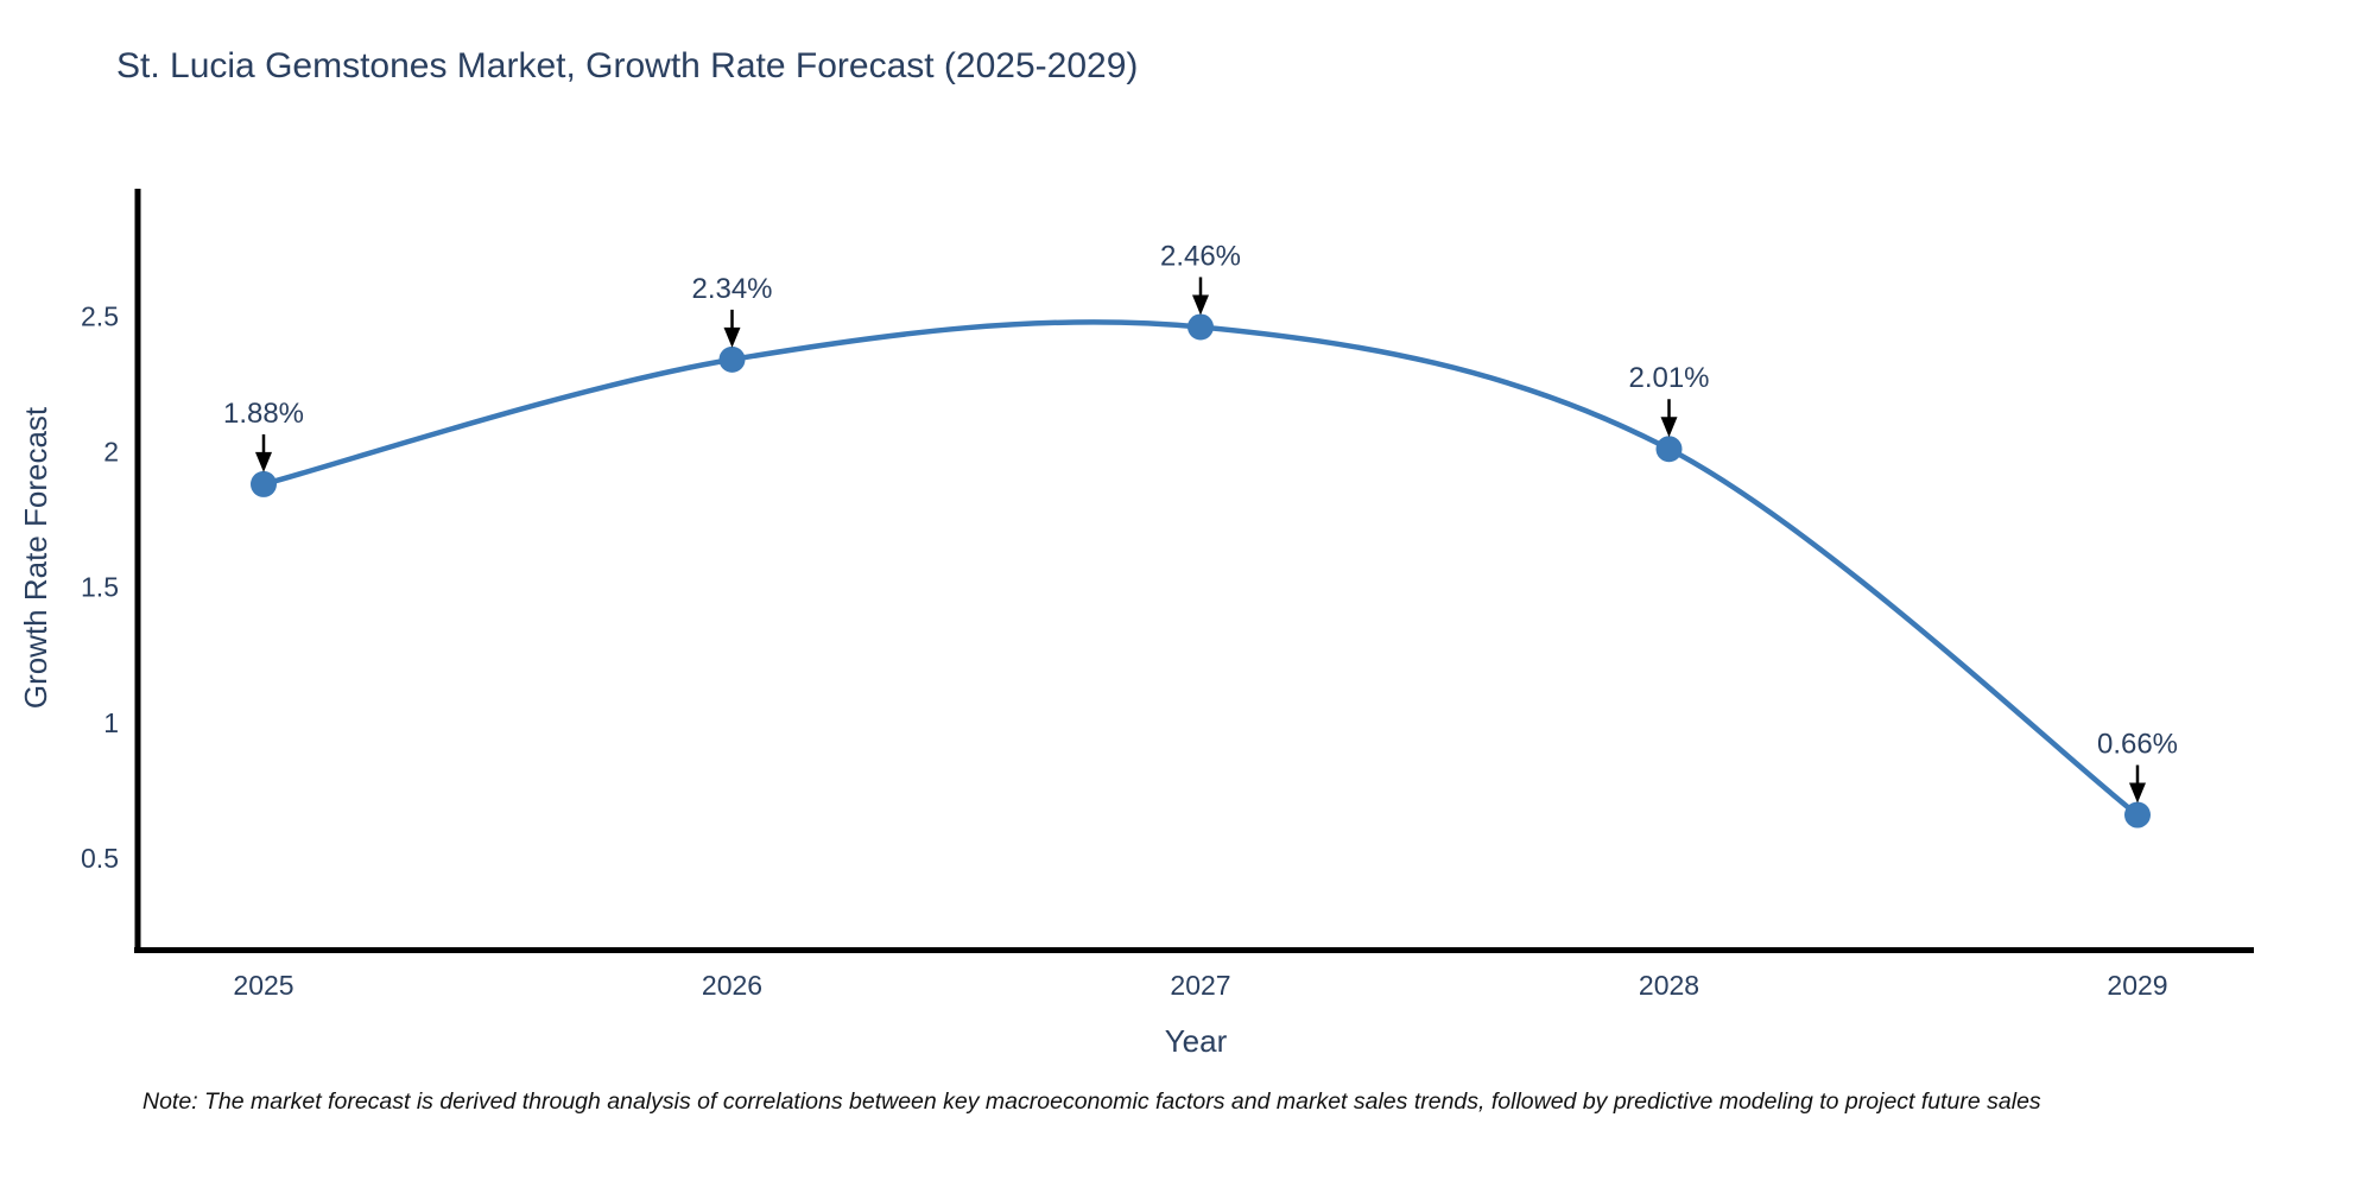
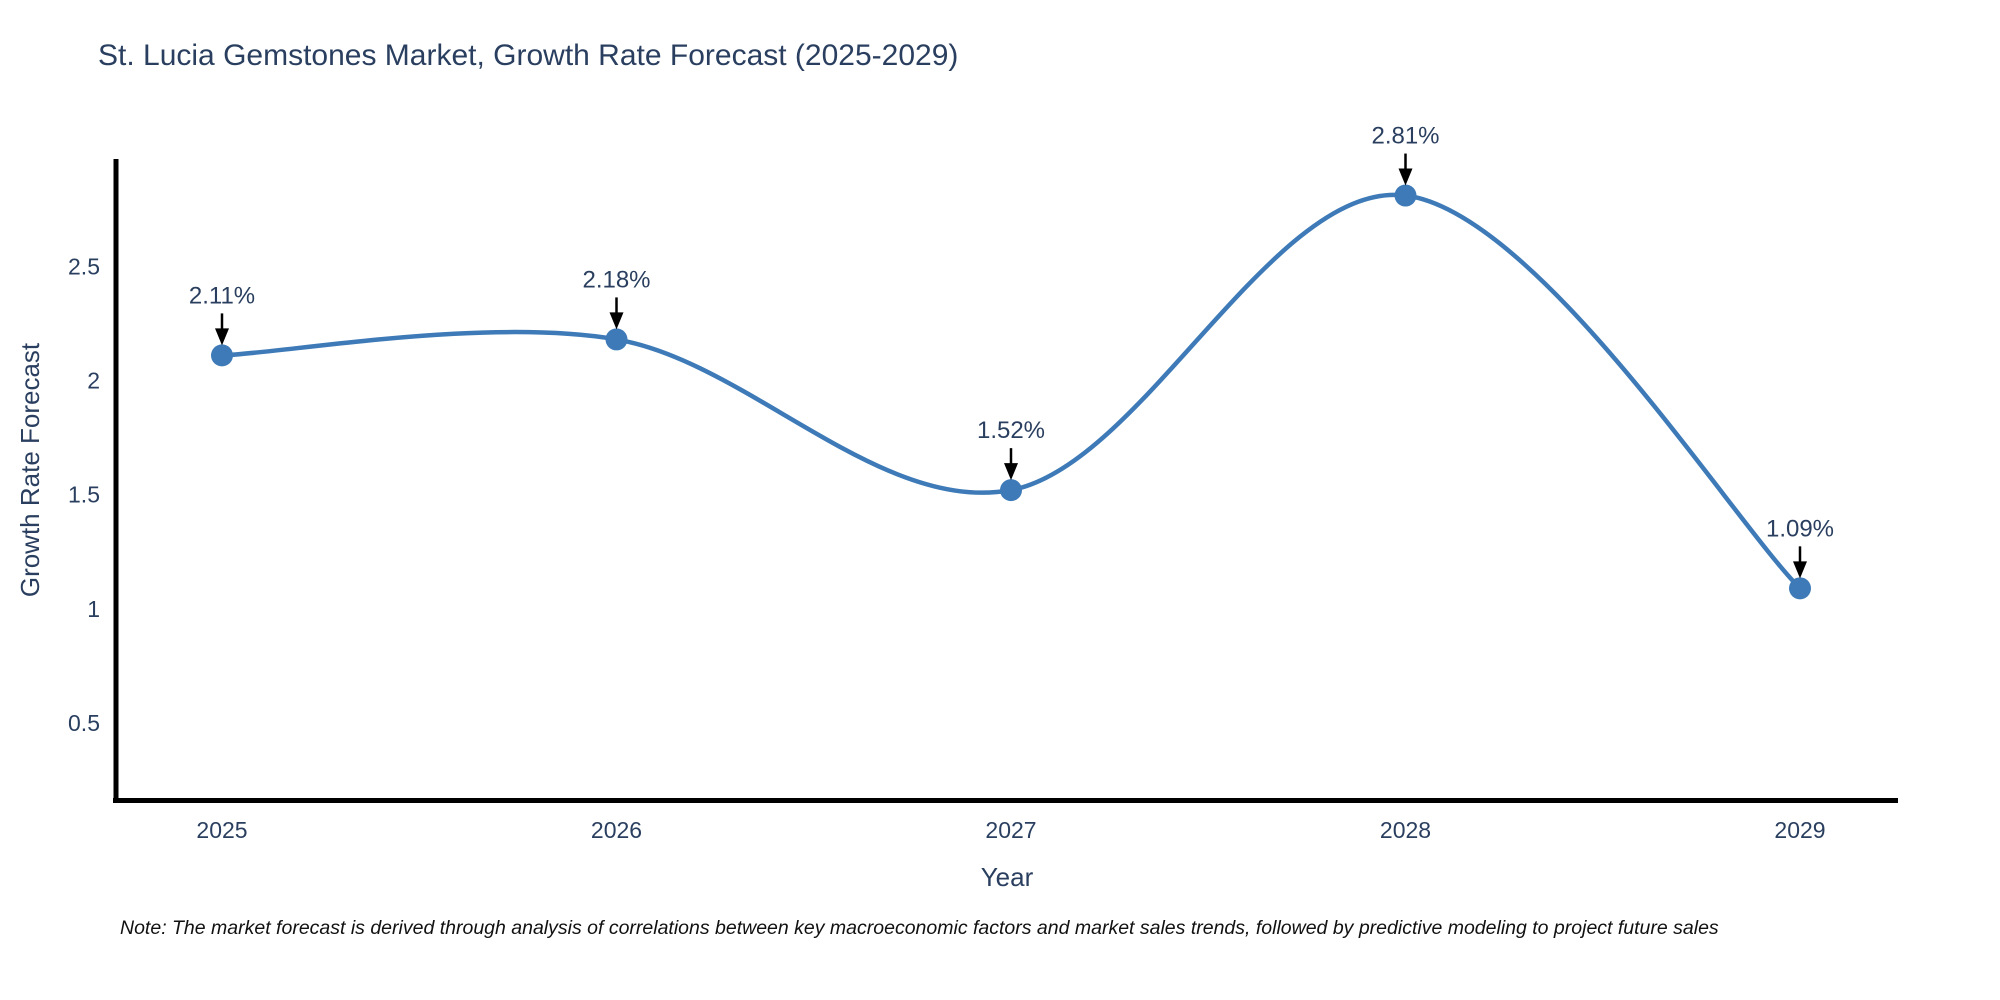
2025: 1.88% -> 2.11%
2026: 2.34% -> 2.18%
2027: 2.46% -> 1.52%
2028: 2.01% -> 2.81%
2029: 0.66% -> 1.09%
